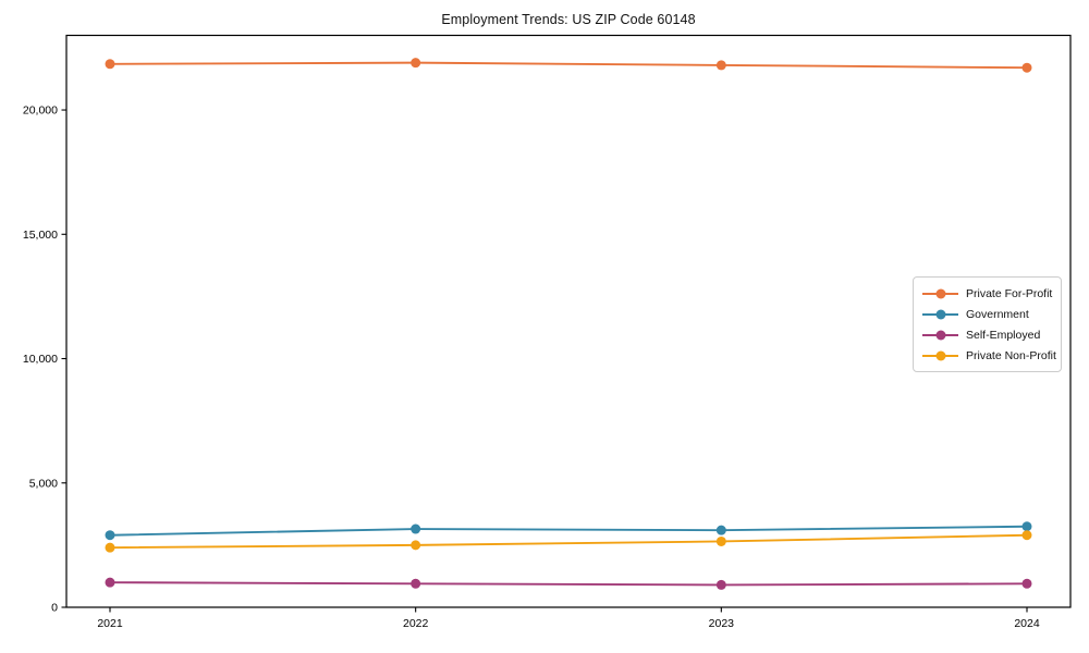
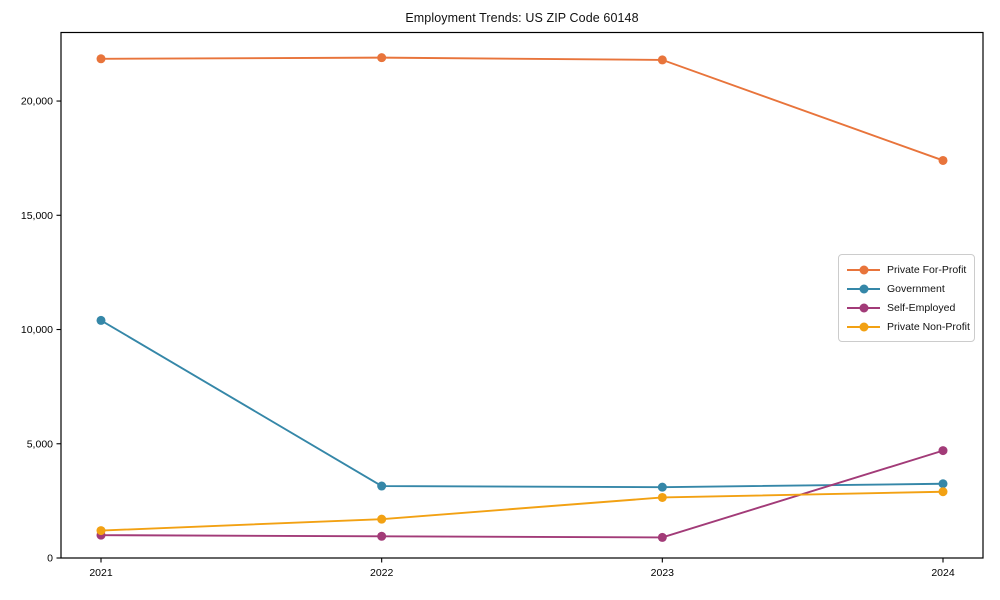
Government/2021: 2900 -> 10400
Private Non-Profit/2021: 2400 -> 1200
Private Non-Profit/2022: 2500 -> 1700
Private For-Profit/2024: 21700 -> 17400
Self-Employed/2024: 1000 -> 4700
